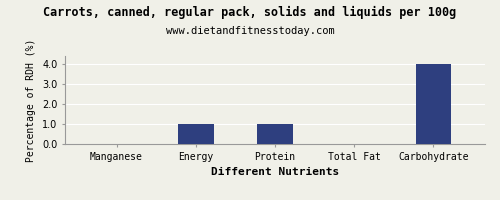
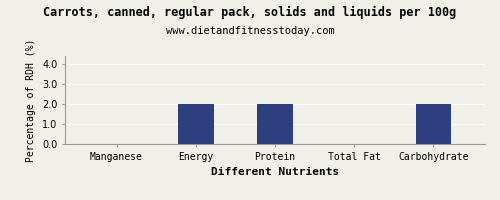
Energy: 1 -> 2
Protein: 1 -> 2
Carbohydrate: 4 -> 2
